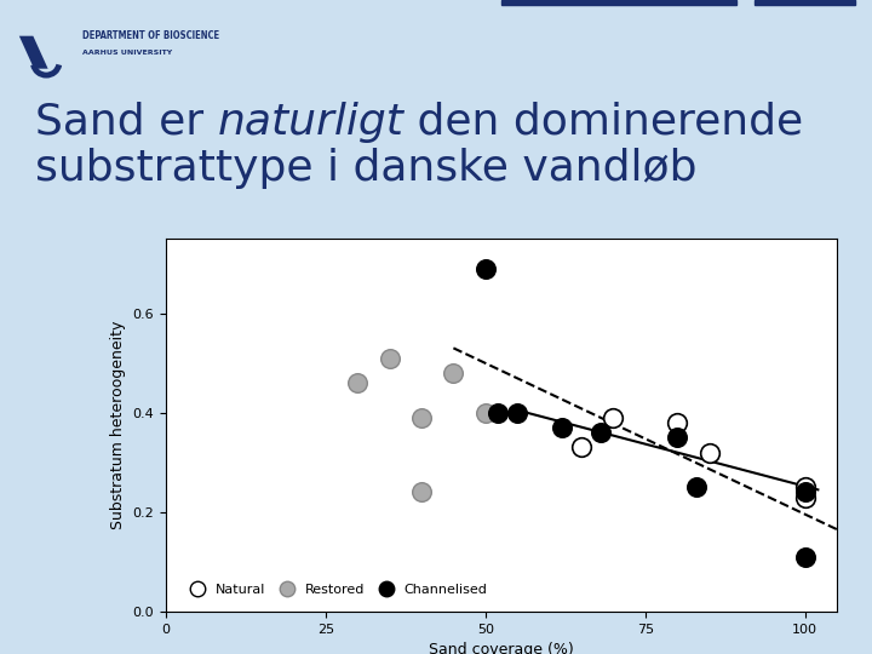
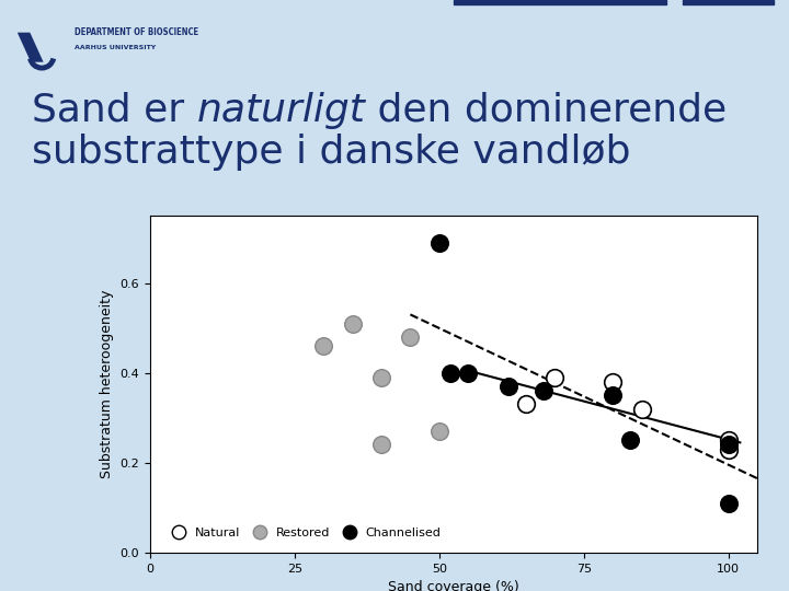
Restored/50: 0.40 -> 0.27
